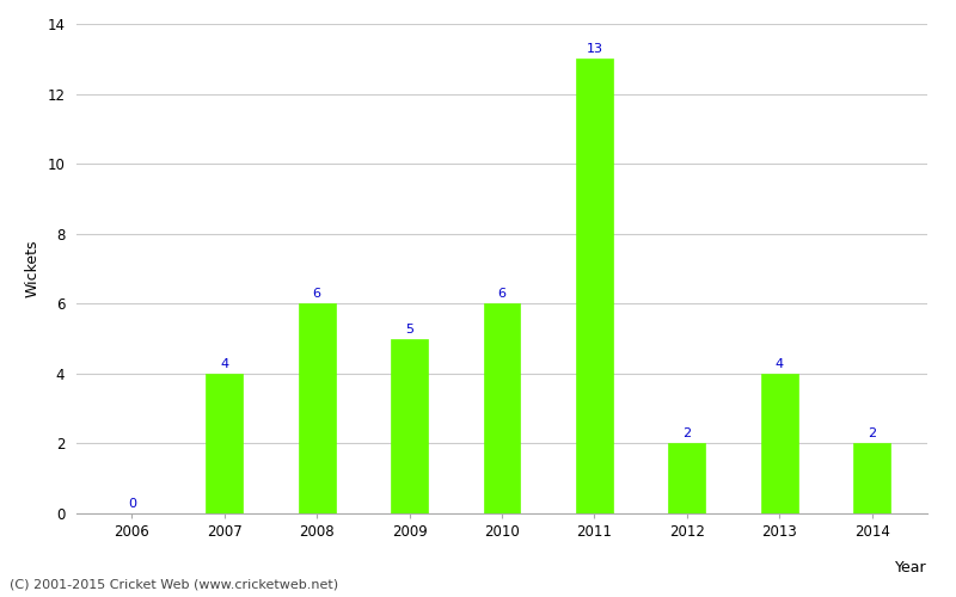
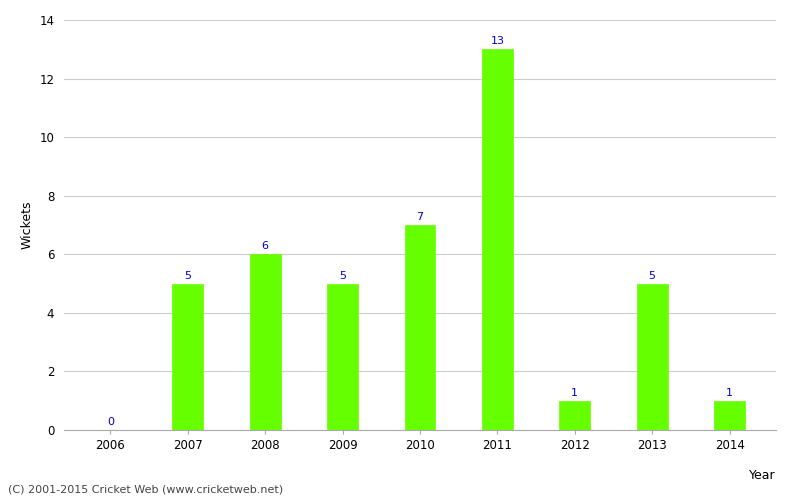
2007: 4 -> 5
2010: 6 -> 7
2012: 2 -> 1
2013: 4 -> 5
2014: 2 -> 1
